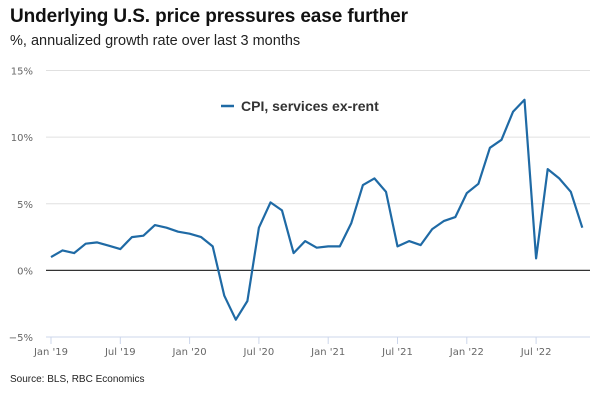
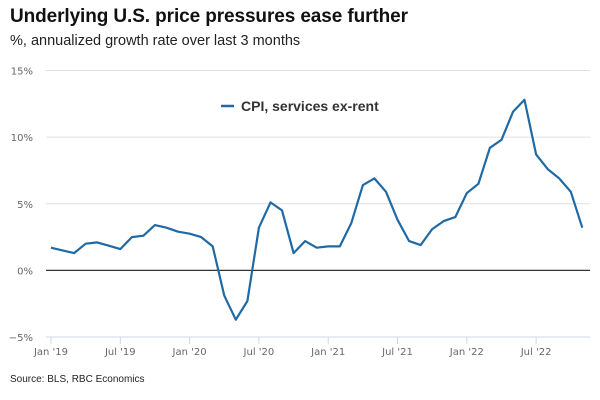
Jan '19: 1.0% -> 1.7%
Jul '21: 1.8% -> 3.8%
Jul '22: 0.9% -> 8.7%
